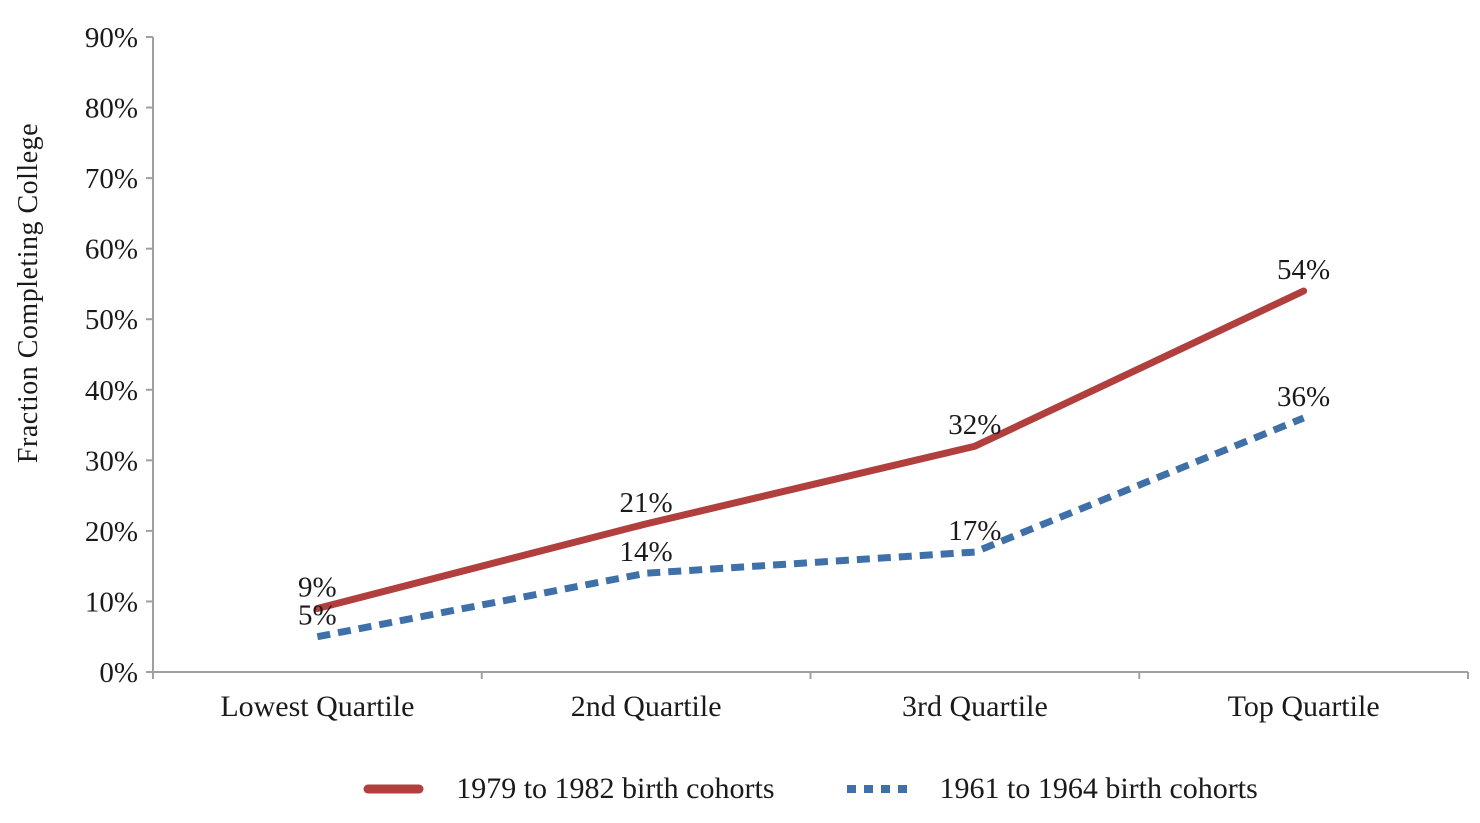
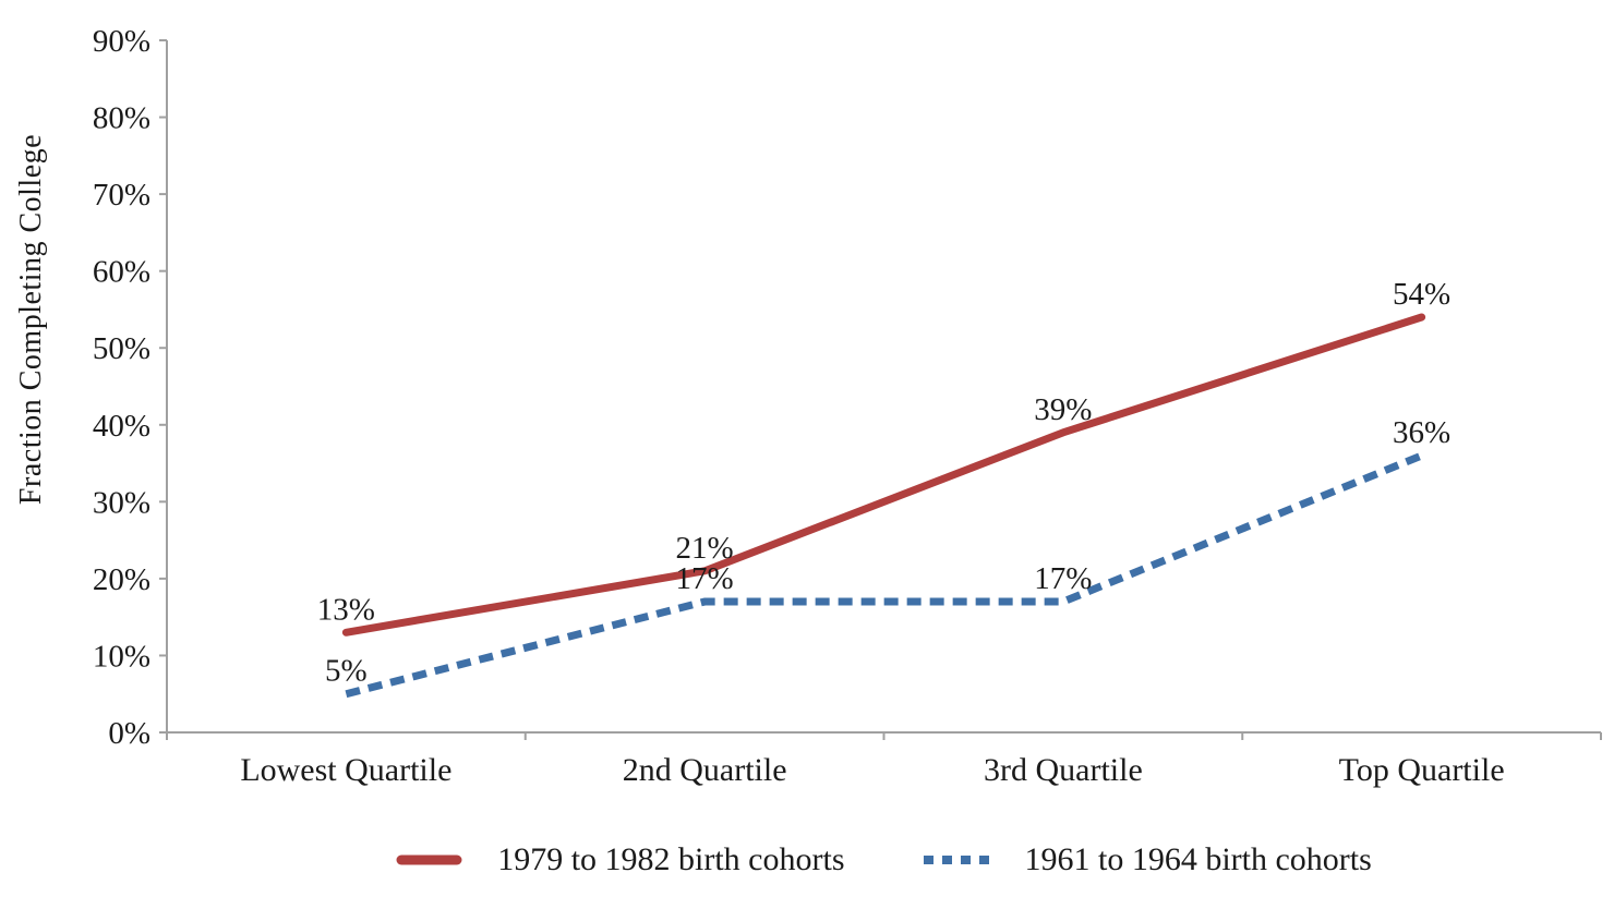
1979 to 1982 birth cohorts/Lowest Quartile: 9% -> 13%
1961 to 1964 birth cohorts/2nd Quartile: 14% -> 17%
1979 to 1982 birth cohorts/3rd Quartile: 32% -> 39%
